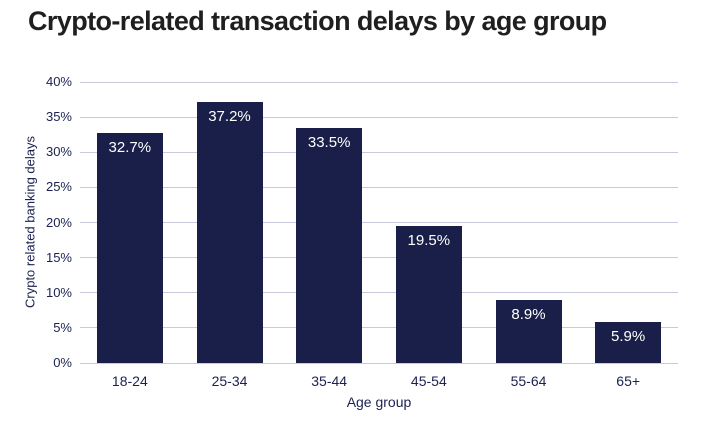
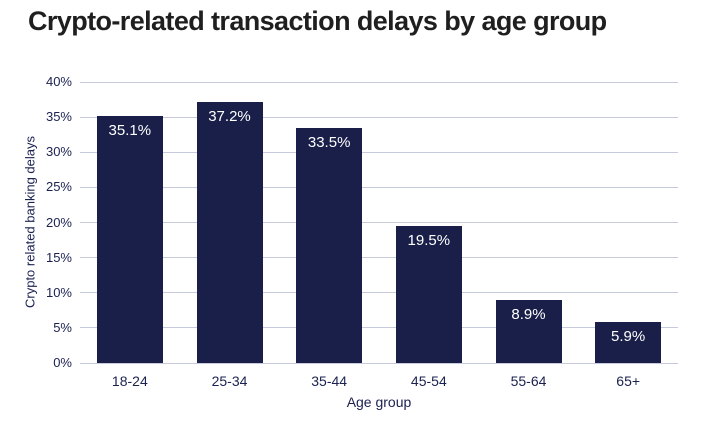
18-24: 32.7% -> 35.1%
